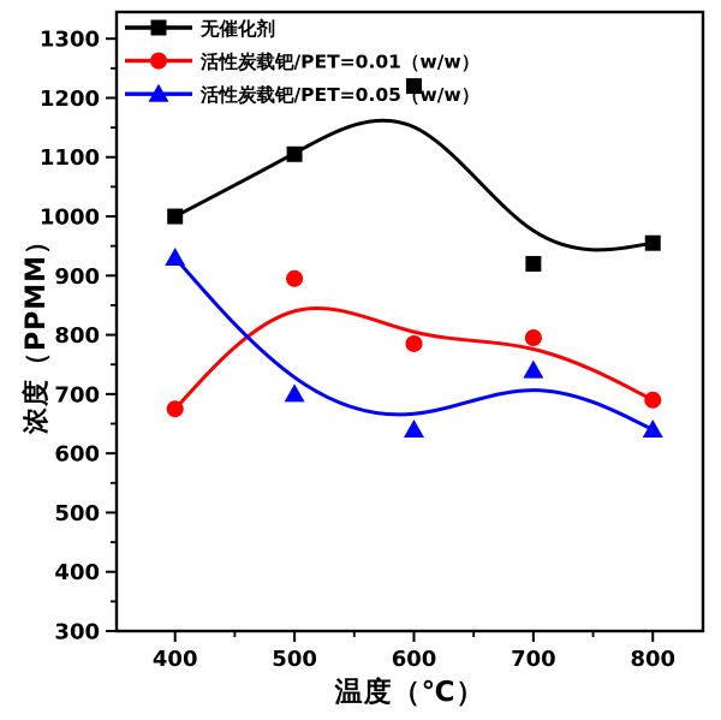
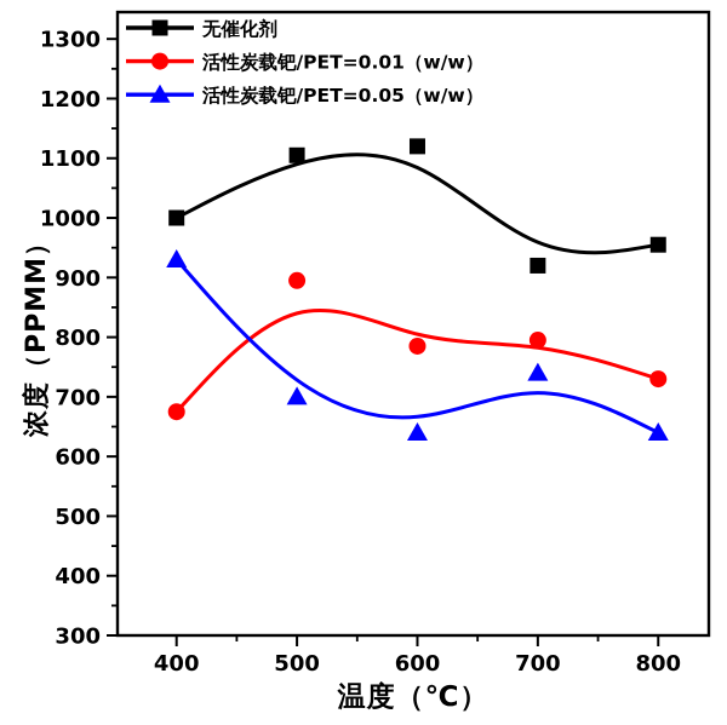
无催化剂/600: 1220 -> 1120
活性炭载钯/PET=0.01（w/w）/800: 690 -> 730
